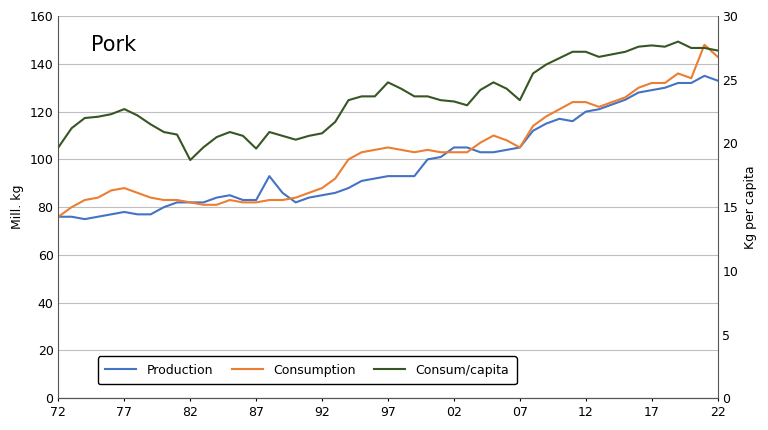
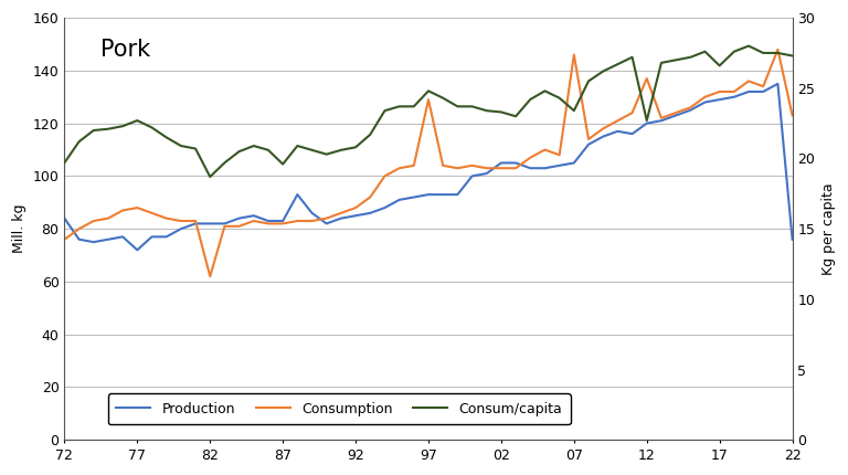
Production/72: 76 -> 84
Production/77: 78 -> 72
Consumption/82: 82 -> 62
Consumption/97: 105 -> 129
Consumption/07: 105 -> 146
Consumption/12: 124 -> 137
Consum/capita/12: 27.2 -> 22.7
Consum/capita/17: 27.7 -> 26.6
Production/22: 133 -> 76
Consumption/22: 143 -> 123
